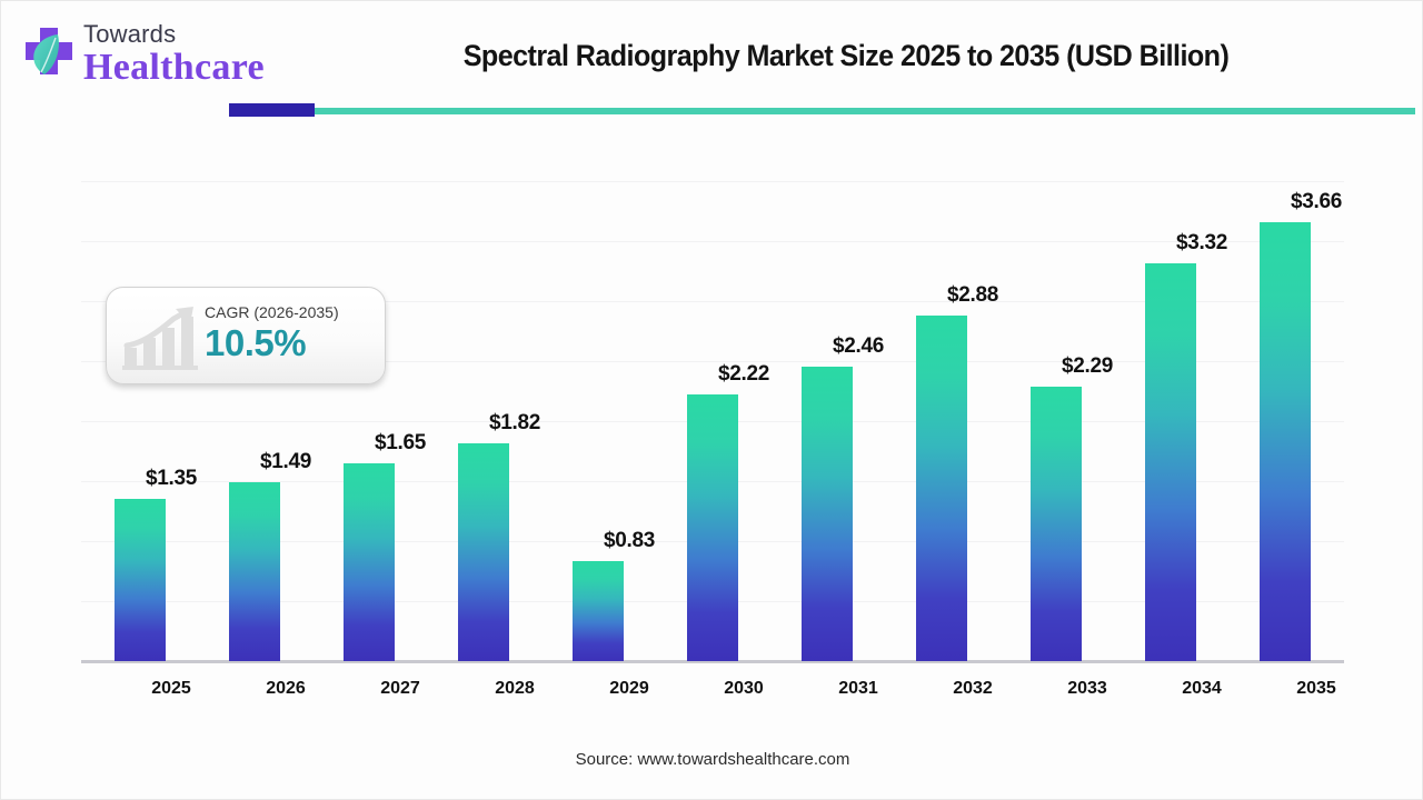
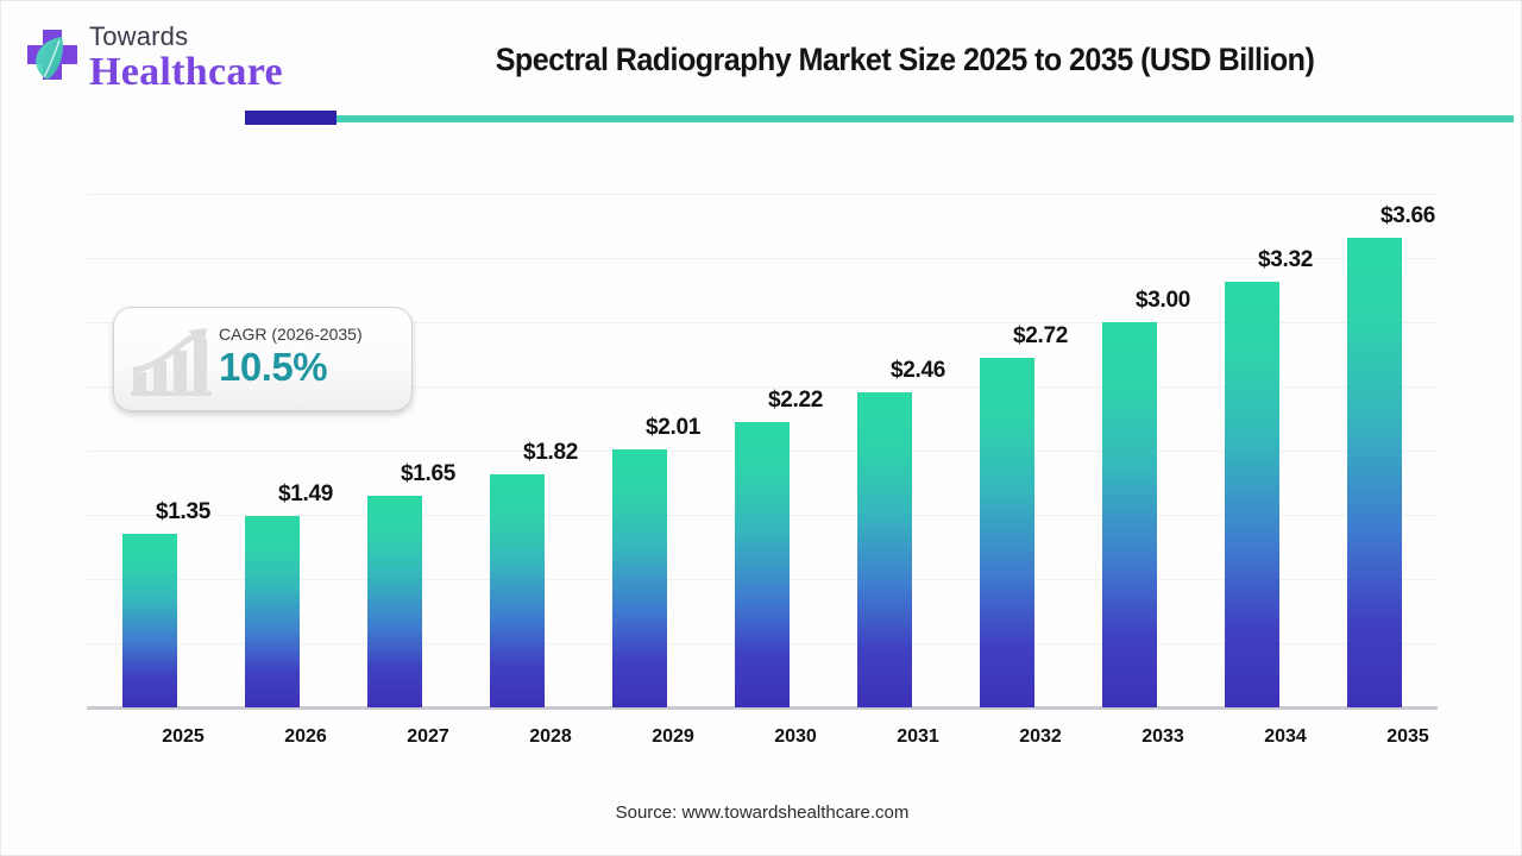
2029: $0.83 -> $2.01
2032: $2.88 -> $2.72
2033: $2.29 -> $3.00
